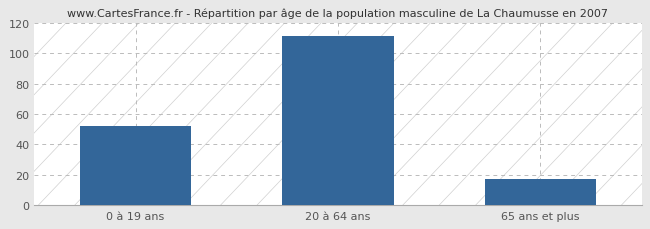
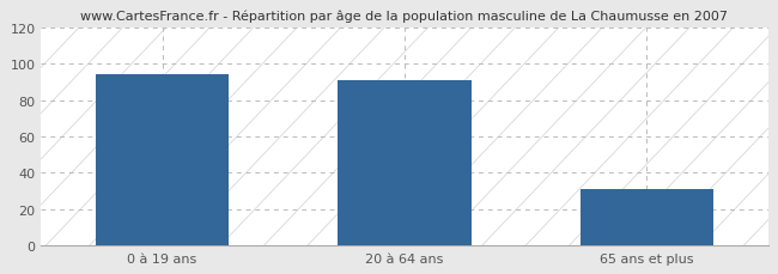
0 à 19 ans: 52 -> 94
20 à 64 ans: 111 -> 91
65 ans et plus: 17 -> 31
